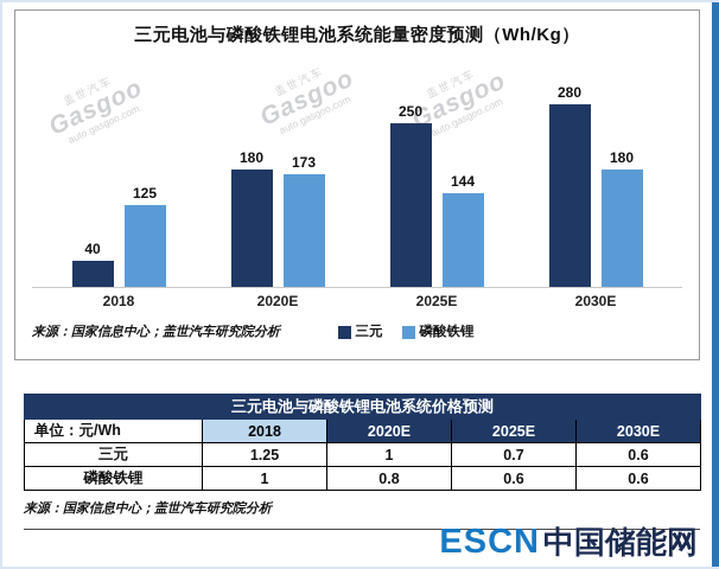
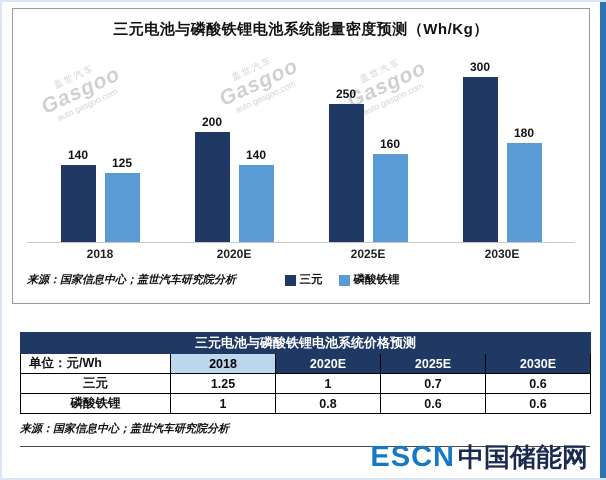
三元电池与磷酸铁锂电池系统能量密度预测（Wh/Kg）/三元/2018: 40 -> 140
三元电池与磷酸铁锂电池系统能量密度预测（Wh/Kg）/三元/2020E: 180 -> 200
三元电池与磷酸铁锂电池系统能量密度预测（Wh/Kg）/磷酸铁锂/2020E: 173 -> 140
三元电池与磷酸铁锂电池系统能量密度预测（Wh/Kg）/磷酸铁锂/2025E: 144 -> 160
三元电池与磷酸铁锂电池系统能量密度预测（Wh/Kg）/三元/2030E: 280 -> 300
